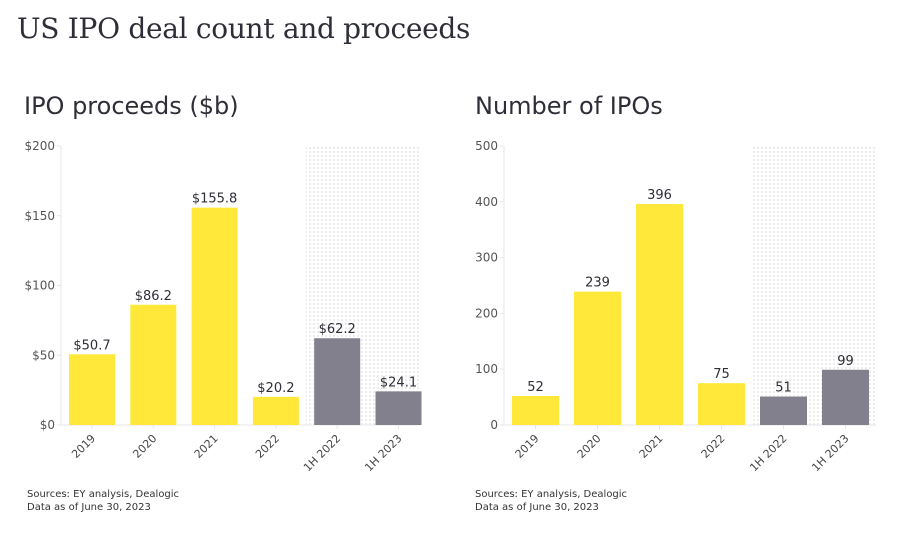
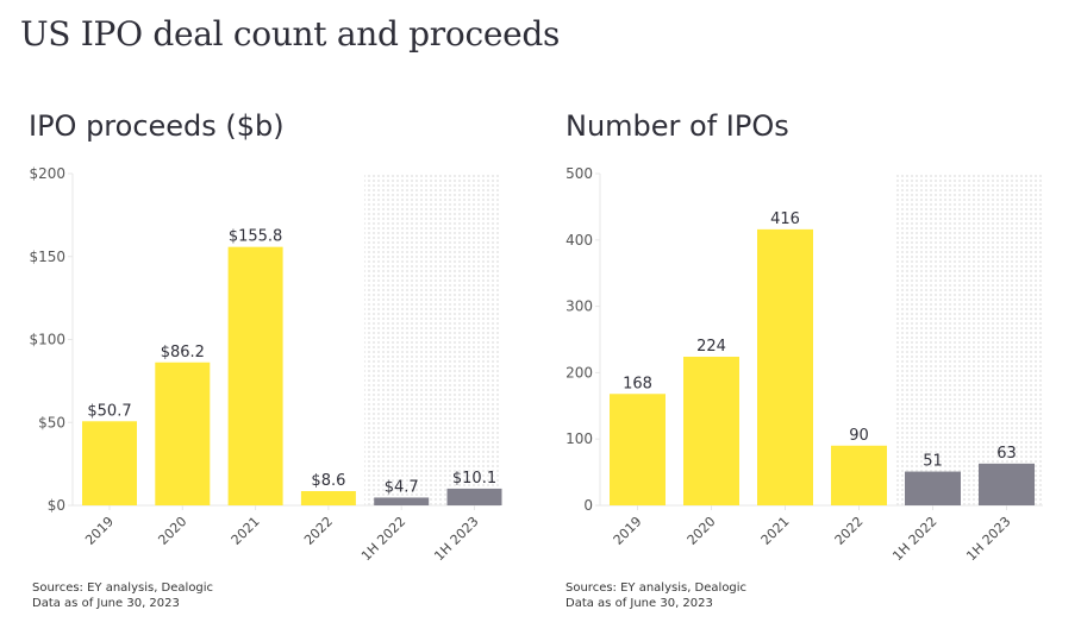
IPO proceeds ($b)/2022: $20.2 -> $8.6
IPO proceeds ($b)/1H 2022: $62.2 -> $4.7
IPO proceeds ($b)/1H 2023: $24.1 -> $10.1
Number of IPOs/2019: 52 -> 168
Number of IPOs/2020: 239 -> 224
Number of IPOs/2021: 396 -> 416
Number of IPOs/2022: 75 -> 90
Number of IPOs/1H 2023: 99 -> 63
